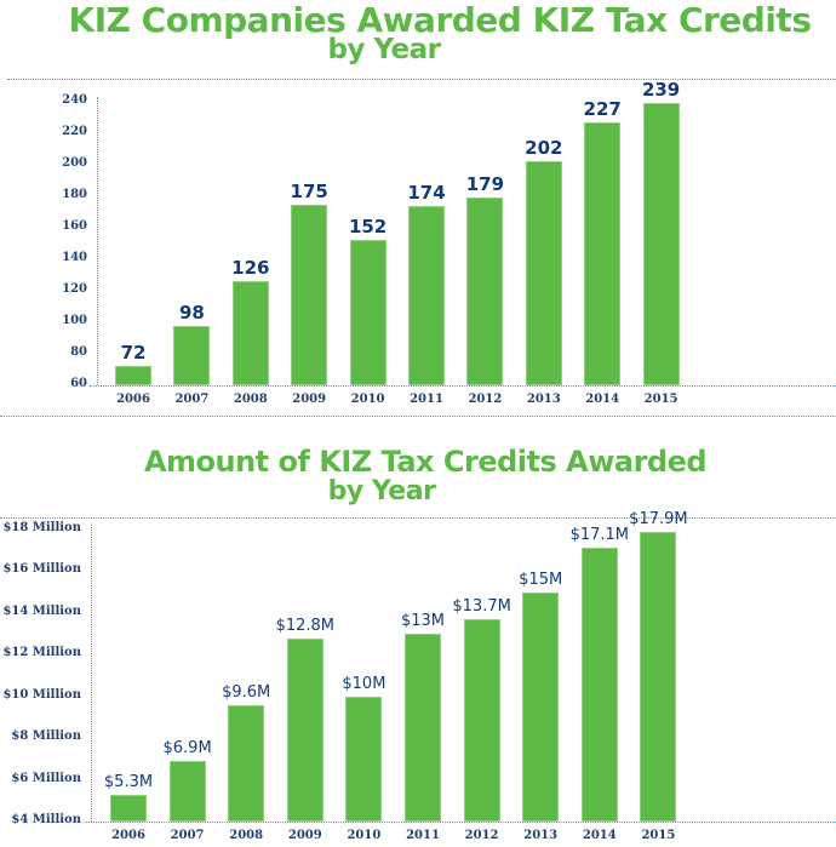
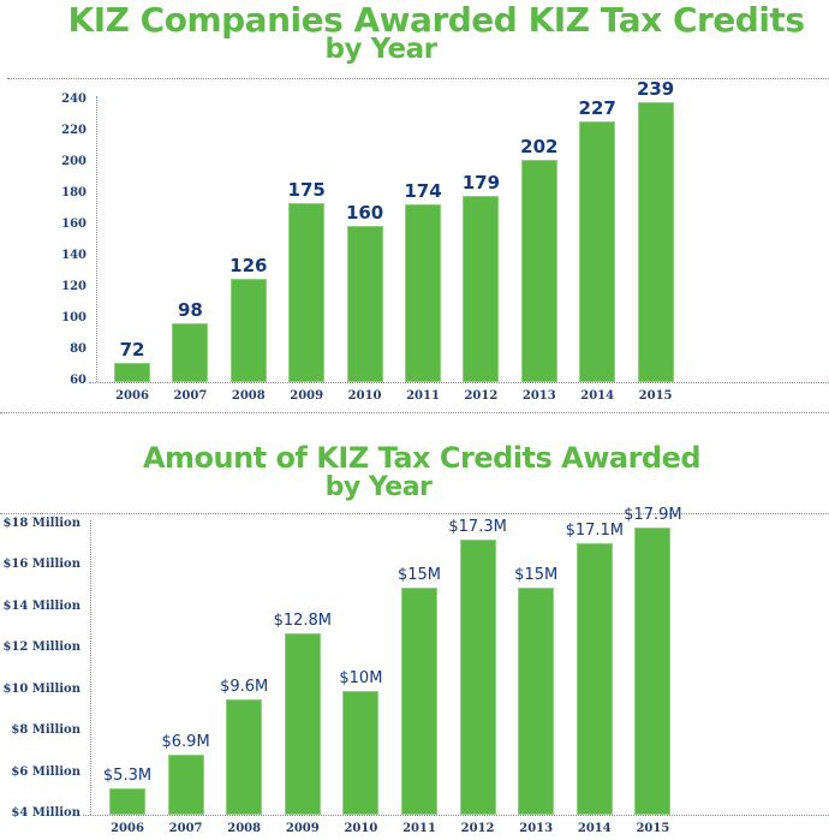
KIZ Companies Awarded KIZ Tax Credits by Year/2010: 152 -> 160
Amount of KIZ Tax Credits Awarded by Year/2011: $13M -> $15M
Amount of KIZ Tax Credits Awarded by Year/2012: $13.7M -> $17.3M
